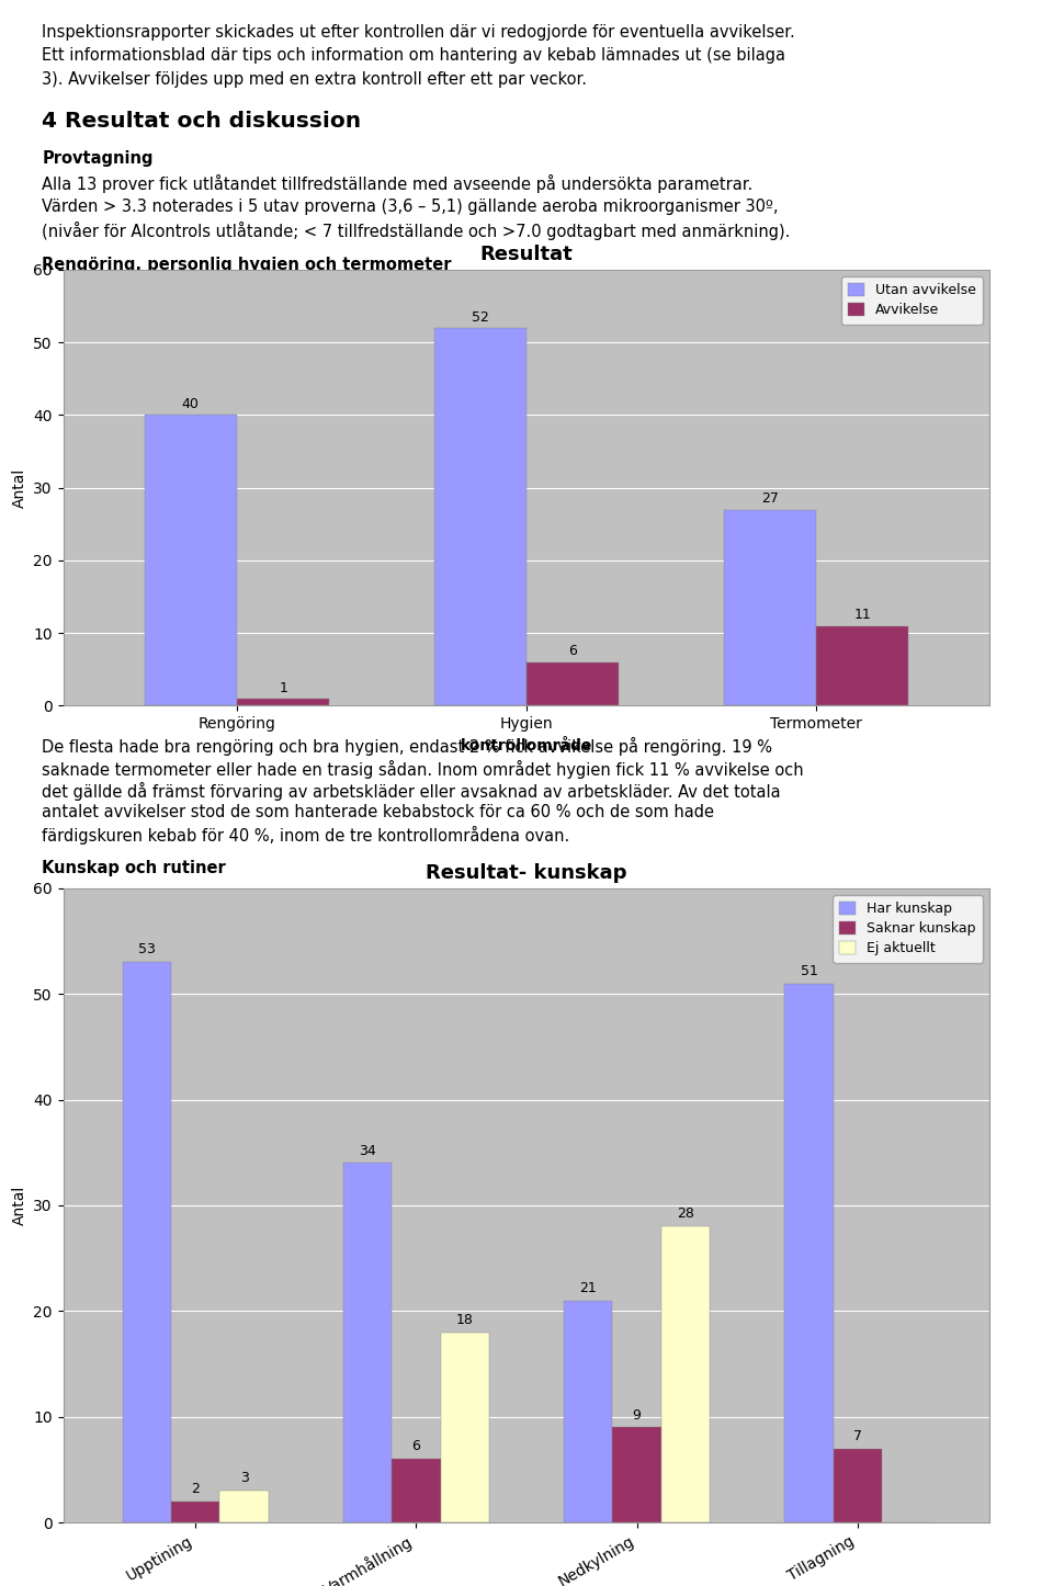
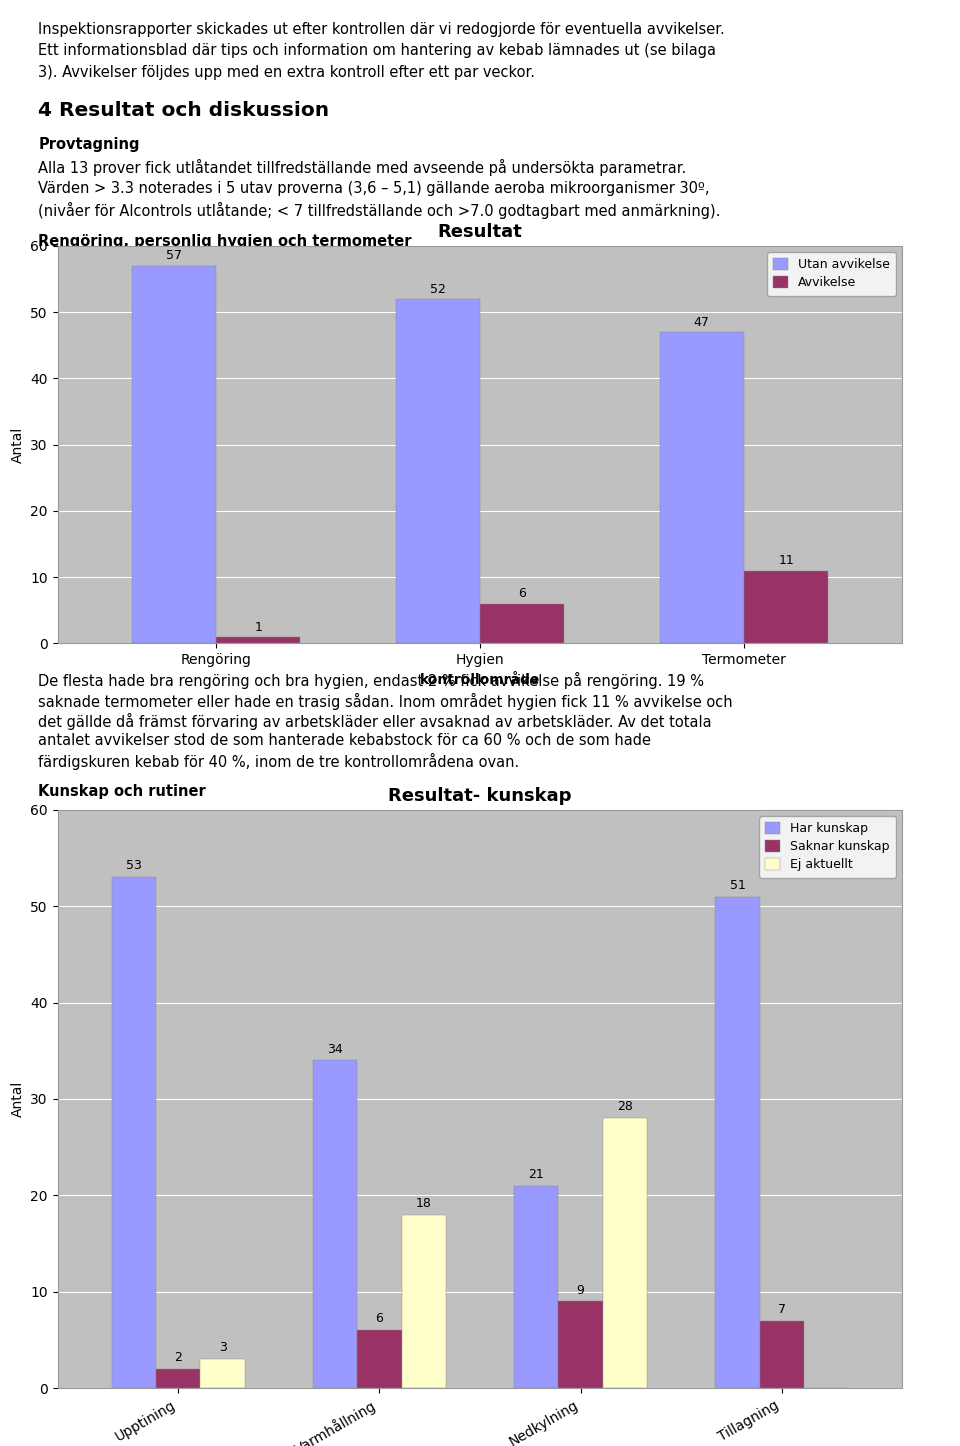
Resultat/Utan avvikelse/Rengöring: 40 -> 57
Resultat/Utan avvikelse/Termometer: 27 -> 47
